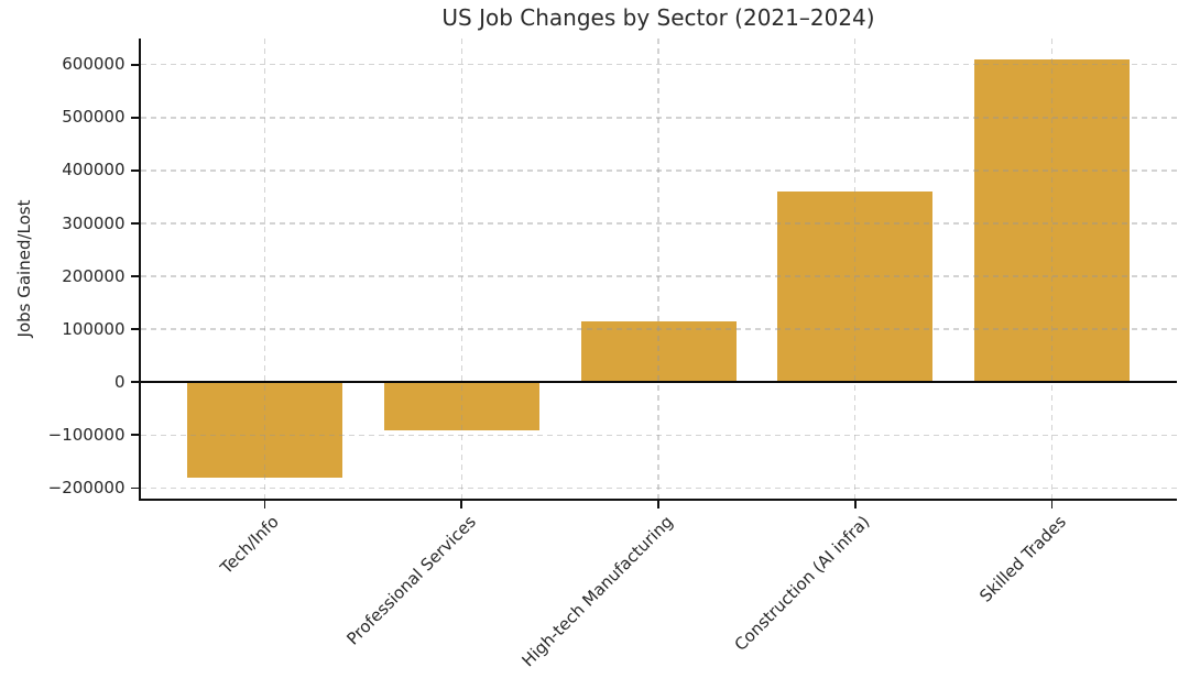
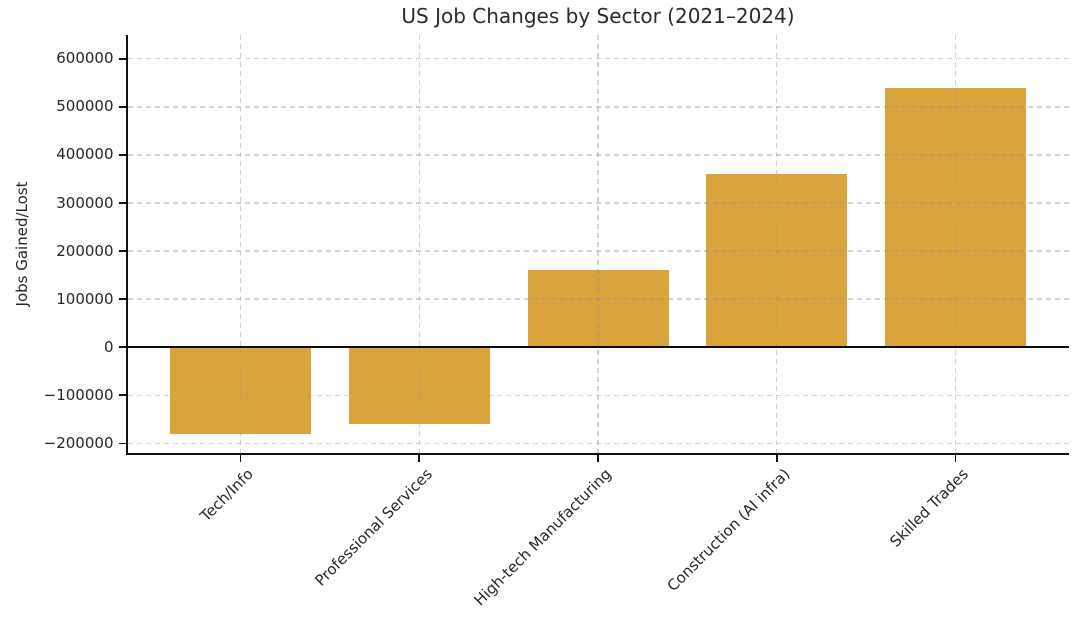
Professional Services: -90000 -> -160000
High-tech Manufacturing: 120000 -> 160000
Skilled Trades: 610000 -> 540000
